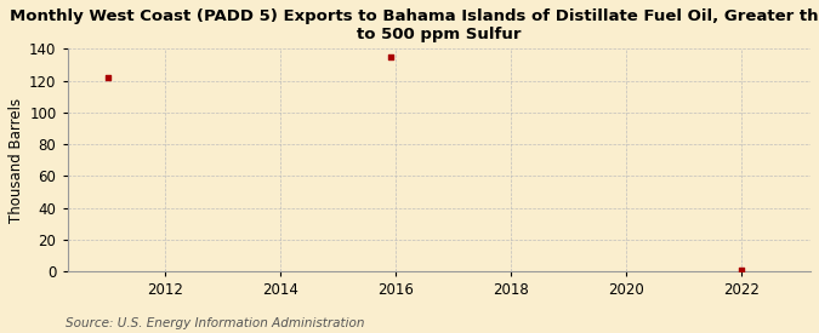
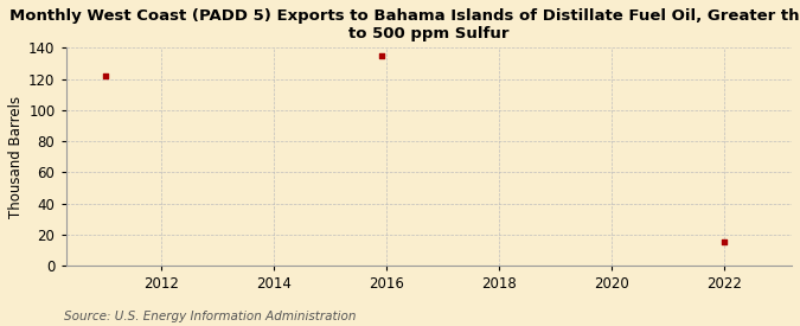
2022: 1 -> 15
